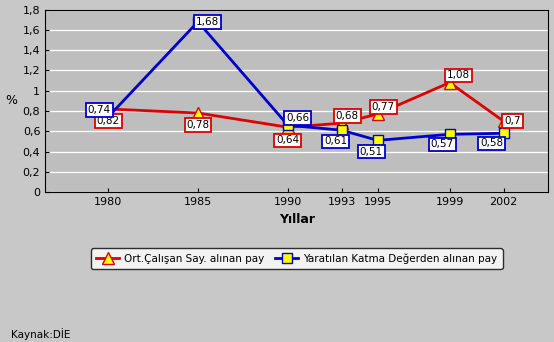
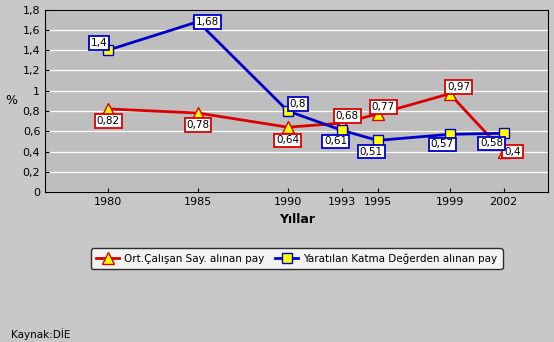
Yaratılan Katma Değerden alınan pay/1980: 0,74 -> 1,4
Yaratılan Katma Değerden alınan pay/1990: 0,66 -> 0,8
Ort.Çalışan Say. alınan pay/1999: 1,08 -> 0,97
Ort.Çalışan Say. alınan pay/2002: 0,7 -> 0,4
